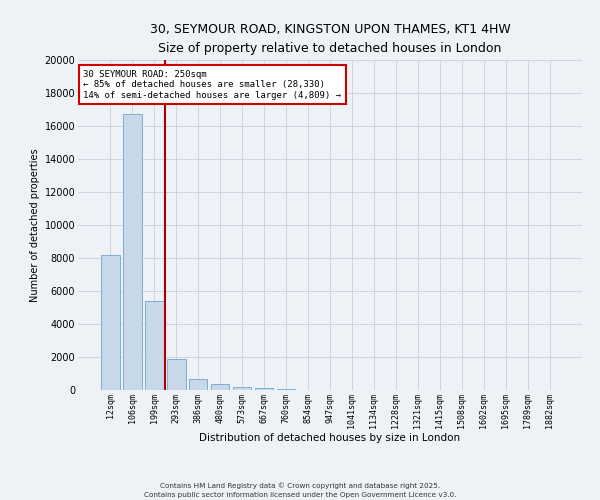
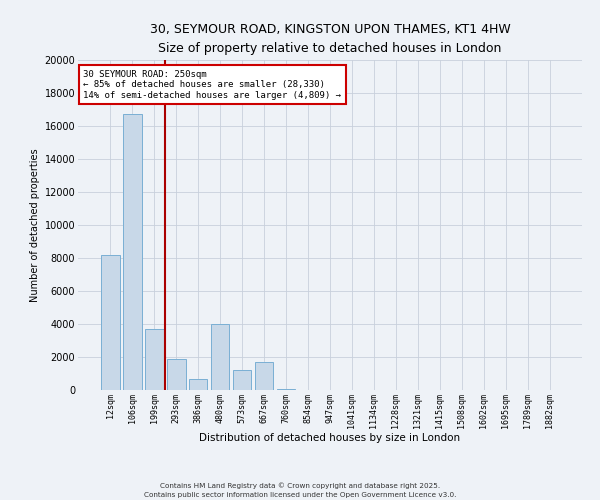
199sqm: 5400 -> 3700
480sqm: 400 -> 4000
573sqm: 200 -> 1200
667sqm: 100 -> 1700
